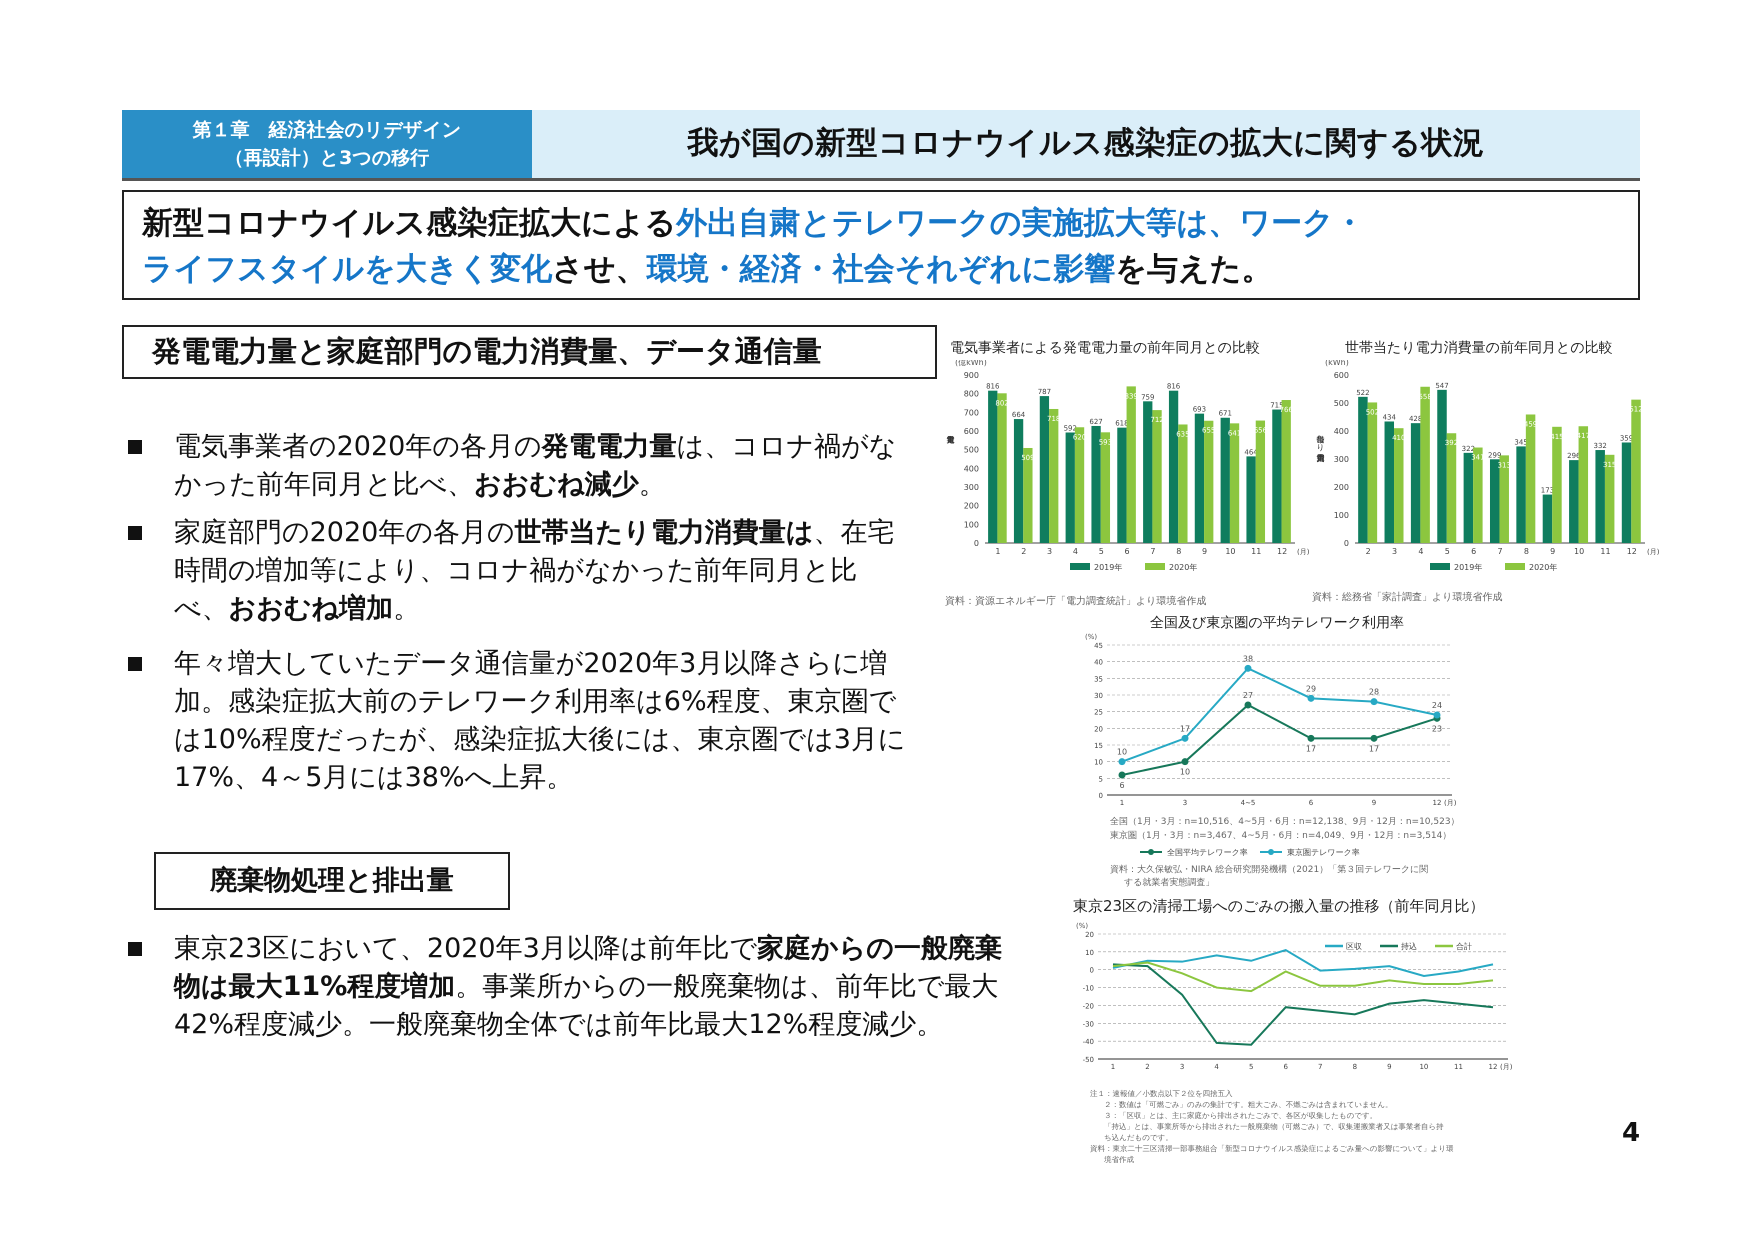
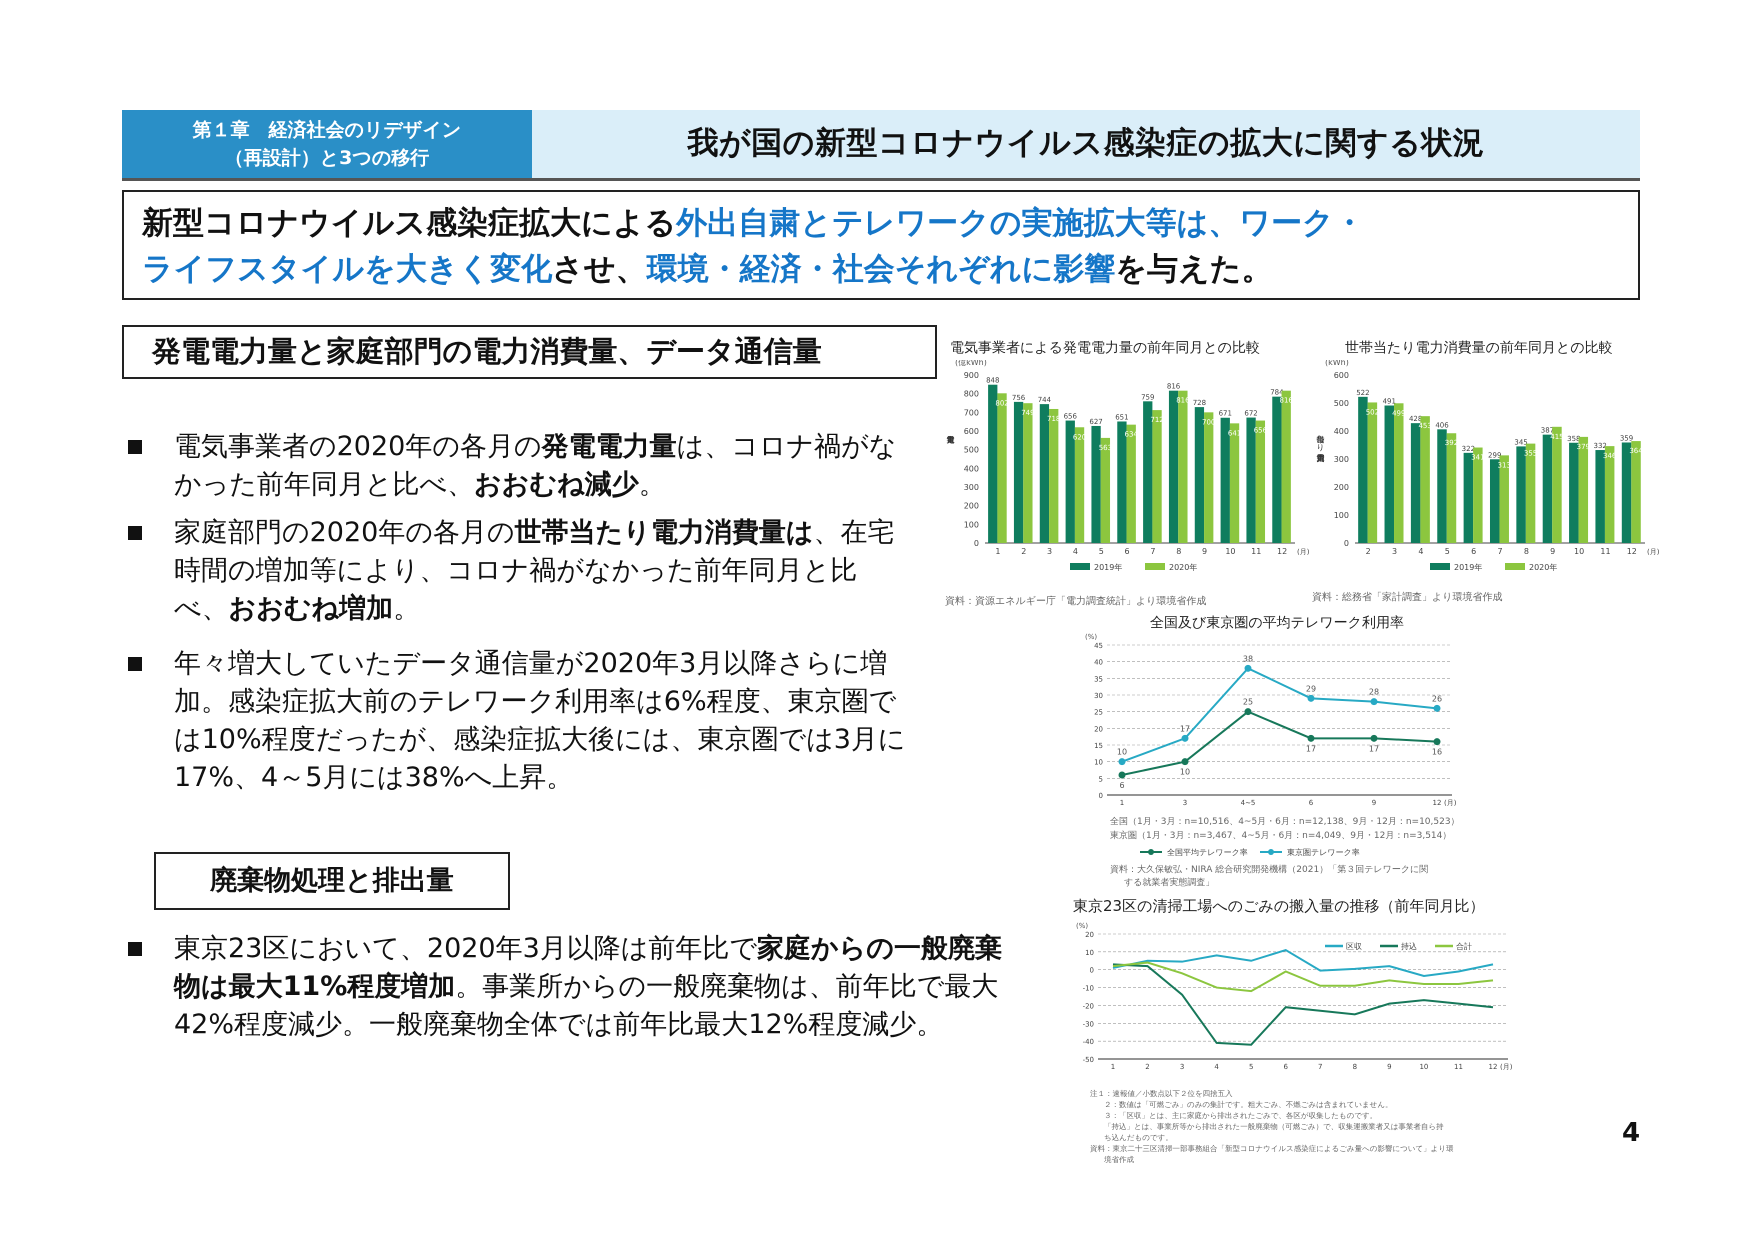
電気事業者による発電電力量の前年同月との比較/2019年/1: 816 -> 848
電気事業者による発電電力量の前年同月との比較/2019年/2: 664 -> 756
電気事業者による発電電力量の前年同月との比較/2020年/2: 509 -> 749
電気事業者による発電電力量の前年同月との比較/2019年/3: 787 -> 744
電気事業者による発電電力量の前年同月との比較/2019年/4: 592 -> 656
電気事業者による発電電力量の前年同月との比較/2020年/5: 593 -> 563
電気事業者による発電電力量の前年同月との比較/2019年/6: 618 -> 651
電気事業者による発電電力量の前年同月との比較/2020年/6: 839 -> 634
電気事業者による発電電力量の前年同月との比較/2020年/8: 635 -> 816
電気事業者による発電電力量の前年同月との比較/2019年/9: 693 -> 728
電気事業者による発電電力量の前年同月との比較/2020年/9: 655 -> 700
電気事業者による発電電力量の前年同月との比較/2019年/11: 464 -> 672
電気事業者による発電電力量の前年同月との比較/2019年/12: 715 -> 784
電気事業者による発電電力量の前年同月との比較/2020年/12: 766 -> 816
世帯当たり電力消費量の前年同月との比較/2019年/3: 434 -> 491
世帯当たり電力消費量の前年同月との比較/2020年/3: 410 -> 499
世帯当たり電力消費量の前年同月との比較/2020年/4: 558 -> 453
世帯当たり電力消費量の前年同月との比較/2019年/5: 547 -> 406
世帯当たり電力消費量の前年同月との比較/2020年/8: 459 -> 355
世帯当たり電力消費量の前年同月との比較/2019年/9: 173 -> 387
世帯当たり電力消費量の前年同月との比較/2019年/10: 296 -> 358
世帯当たり電力消費量の前年同月との比較/2020年/10: 417 -> 379
世帯当たり電力消費量の前年同月との比較/2020年/11: 315 -> 346
世帯当たり電力消費量の前年同月との比較/2020年/12: 512 -> 364
全国及び東京圏の平均テレワーク利用率/全国平均テレワーク率/4~5: 27 -> 25
全国及び東京圏の平均テレワーク利用率/全国平均テレワーク率/12: 23 -> 16
全国及び東京圏の平均テレワーク利用率/東京圏テレワーク率/12: 24 -> 26
